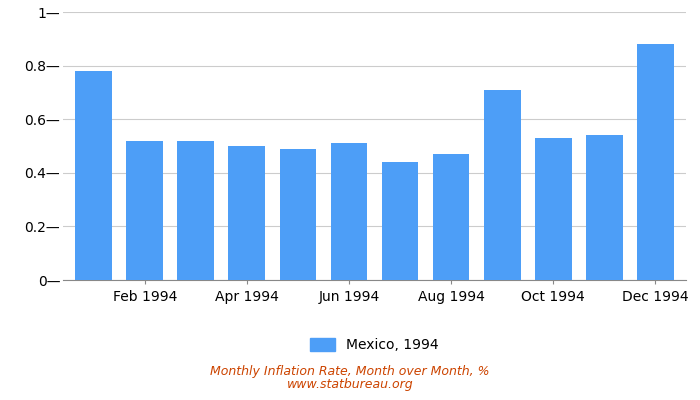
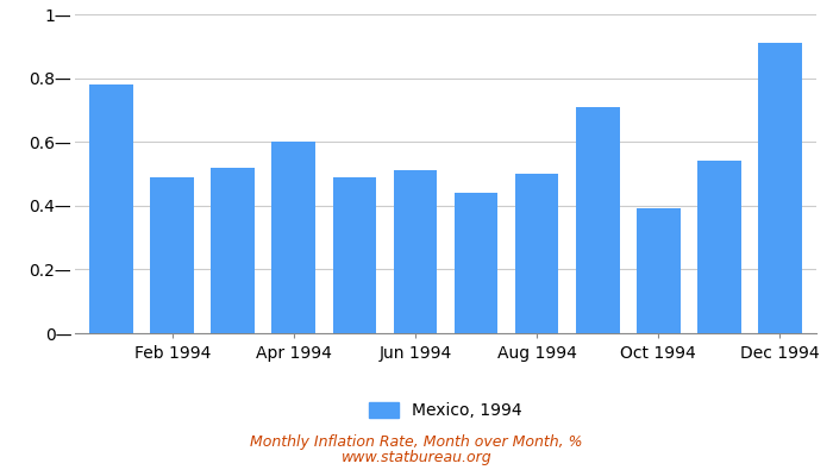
Feb 1994: 0.52— -> 0.49—
Apr 1994: 0.50— -> 0.60—
Aug 1994: 0.47— -> 0.50—
Oct 1994: 0.53— -> 0.39—
Dec 1994: 0.88— -> 0.91—
